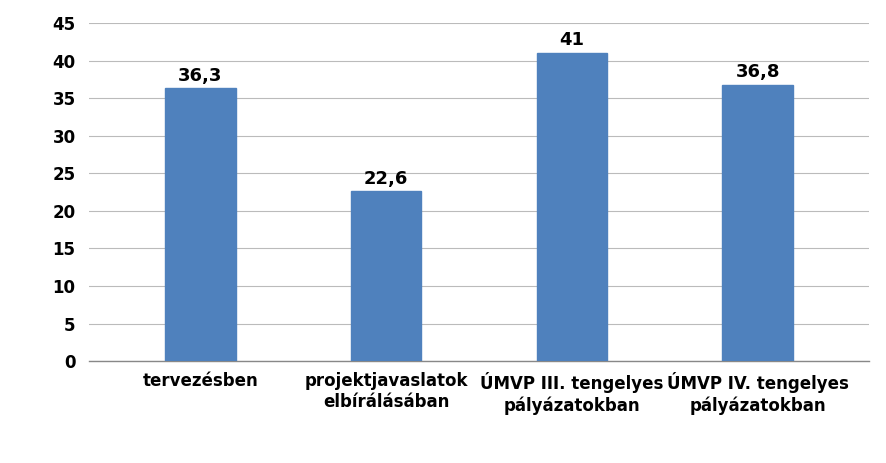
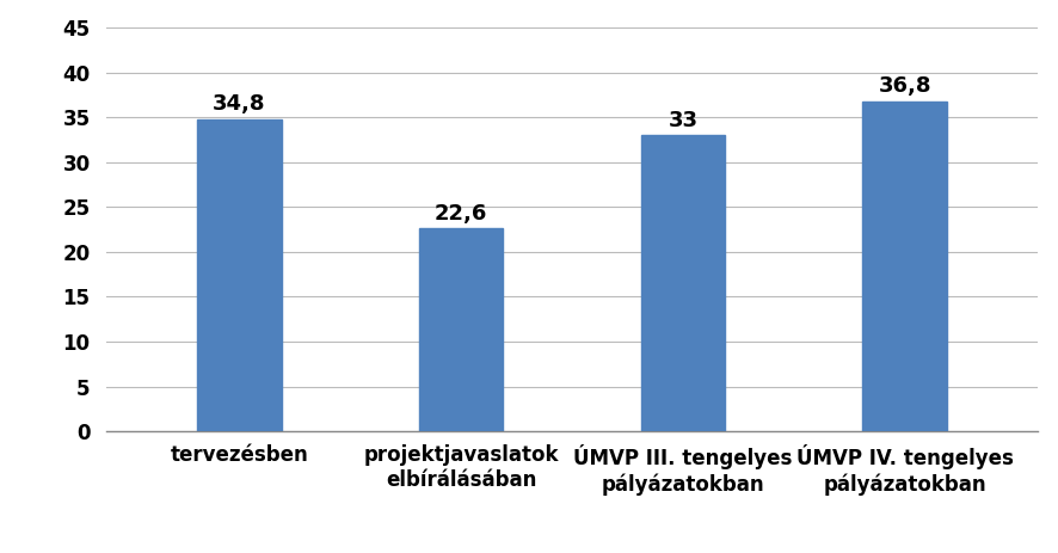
tervezésben: 36,3 -> 34,8
ÚMVP III. tengelyes pályázatokban: 41 -> 33
